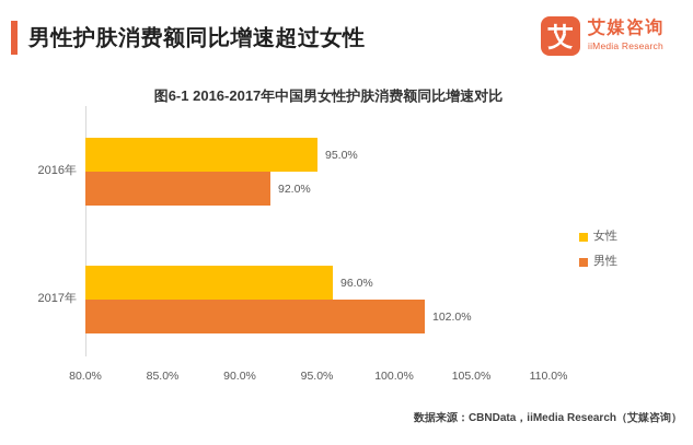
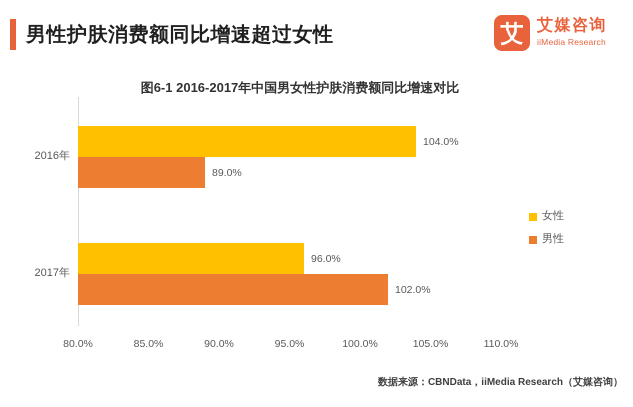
女性/2016年: 95.0% -> 104.0%
男性/2016年: 92.0% -> 89.0%
